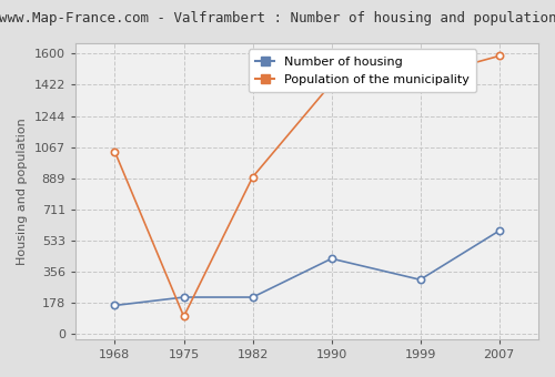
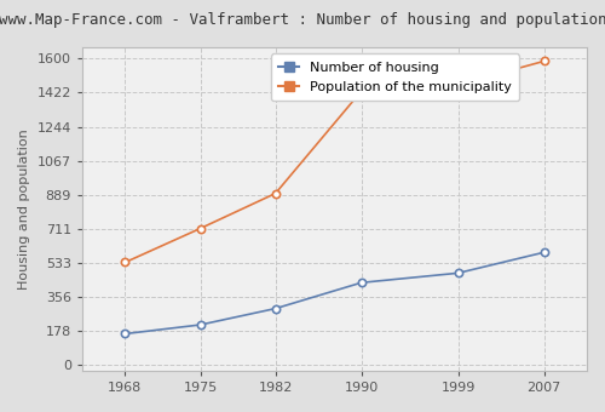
Population of the municipality/1968: 1040 -> 540
Population of the municipality/1975: 100 -> 710
Number of housing/1982: 210 -> 300
Number of housing/1999: 310 -> 480
